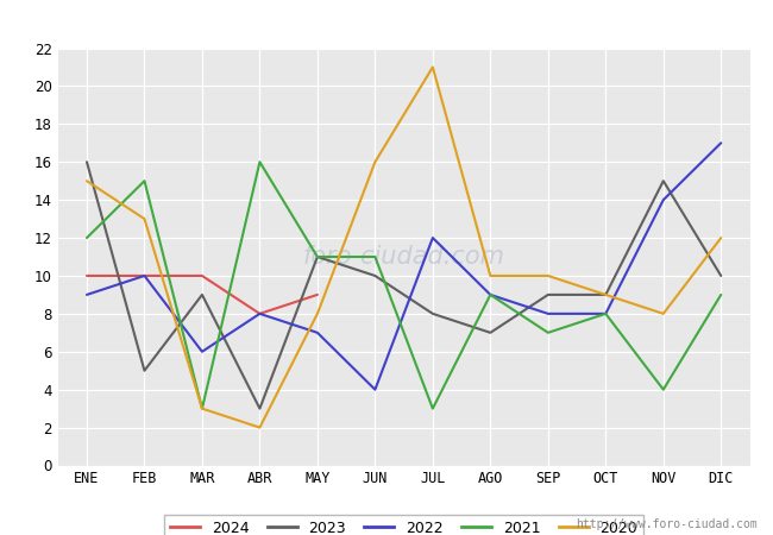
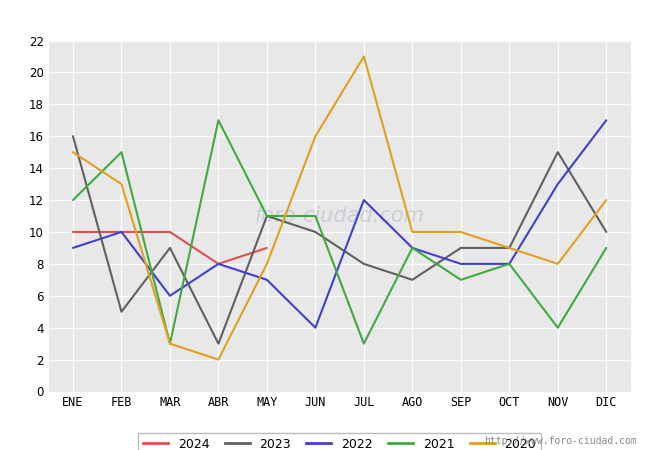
2021/ABR: 16 -> 17
2022/NOV: 14 -> 13
